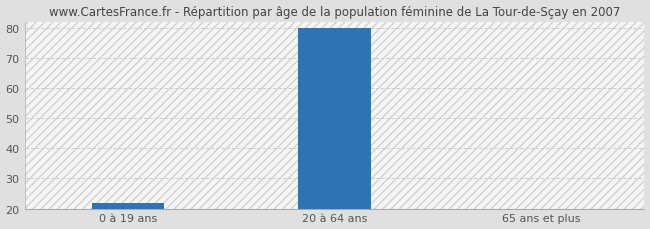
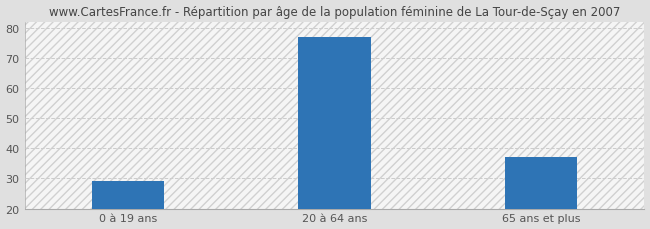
0 à 19 ans: 22 -> 29
20 à 64 ans: 80 -> 77
65 ans et plus: 20 -> 37
